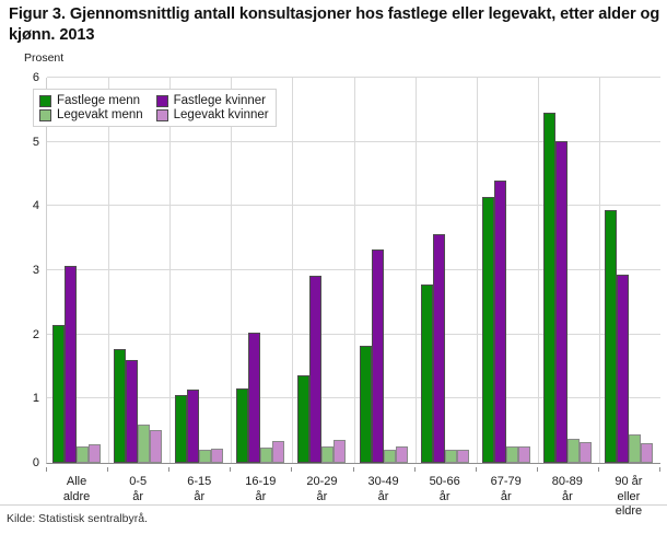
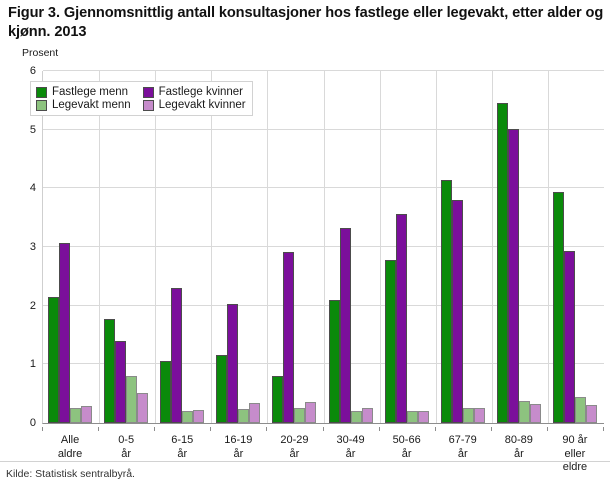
Fastlege kvinner/0-5 år: 1.6 -> 1.4
Legevakt menn/0-5 år: 0.6 -> 0.8
Fastlege kvinner/6-15 år: 1.1 -> 2.3
Fastlege menn/20-29 år: 1.4 -> 0.8
Fastlege menn/30-49 år: 1.8 -> 2.1
Fastlege kvinner/67-79 år: 4.4 -> 3.8
